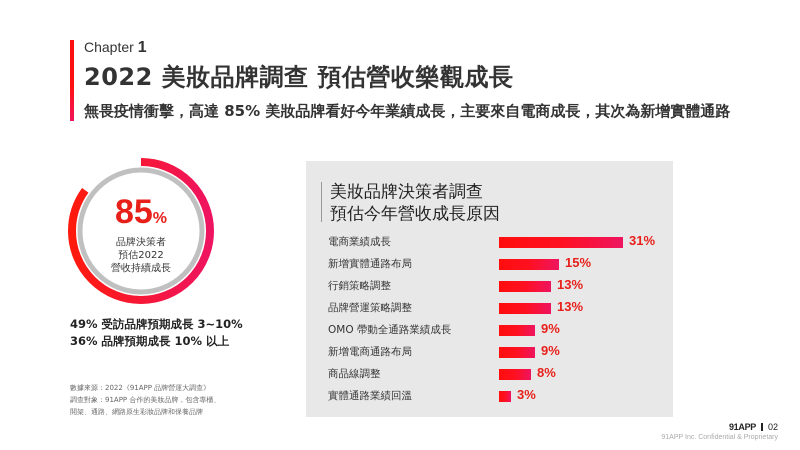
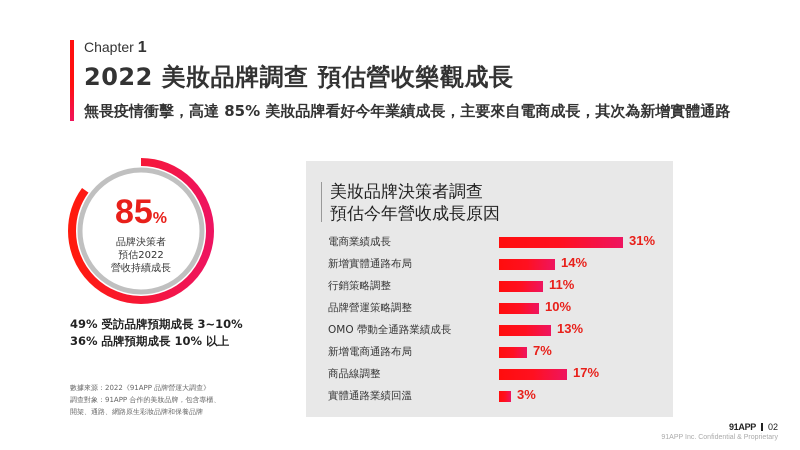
新增實體通路布局: 15% -> 14%
行銷策略調整: 13% -> 11%
品牌營運策略調整: 13% -> 10%
OMO 帶動全通路業績成長: 9% -> 13%
新增電商通路布局: 9% -> 7%
商品線調整: 8% -> 17%
